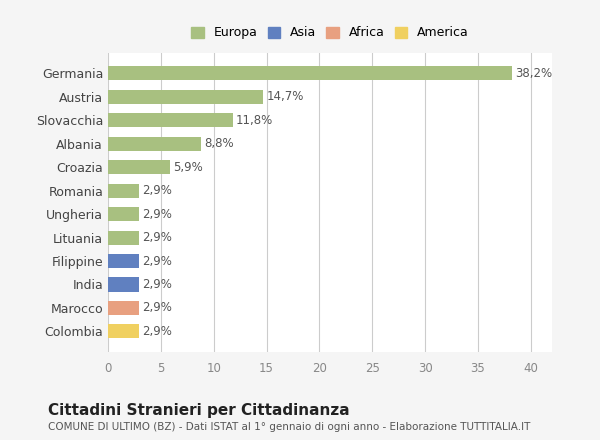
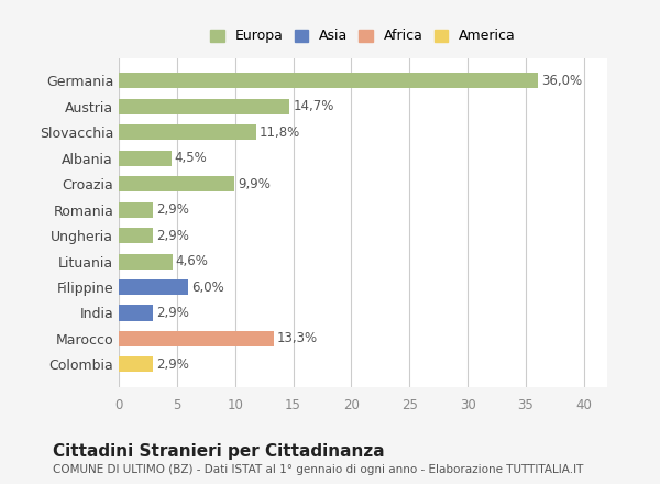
Germania: 38,2% -> 36,0%
Albania: 8,8% -> 4,5%
Croazia: 5,9% -> 9,9%
Lituania: 2,9% -> 4,6%
Filippine: 2,9% -> 6,0%
Marocco: 2,9% -> 13,3%
